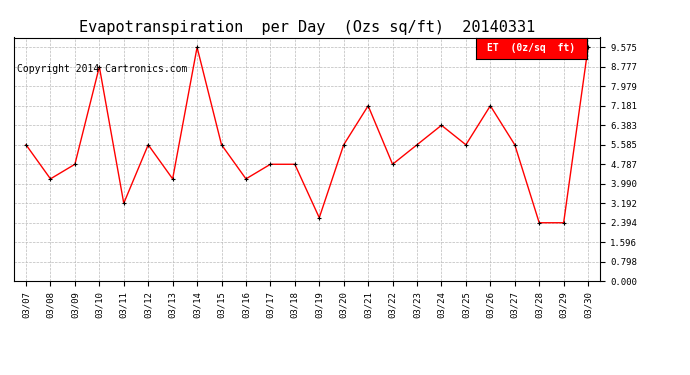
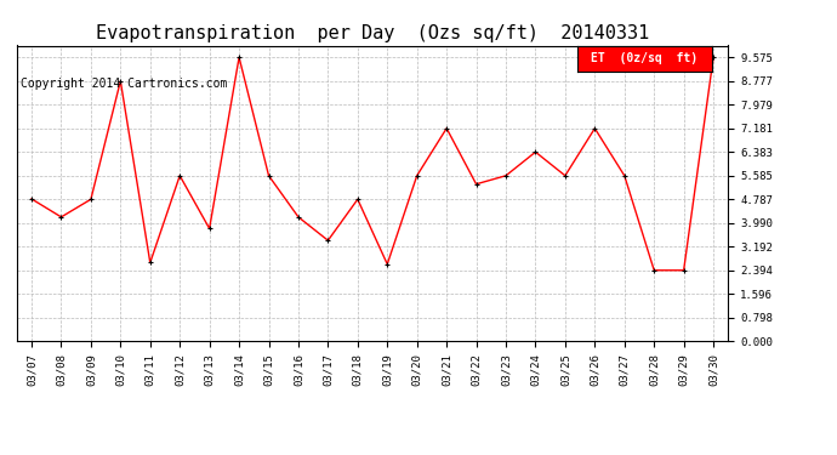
03/07: 5.58 -> 4.80
03/11: 3.19 -> 2.65
03/13: 4.19 -> 3.80
03/17: 4.79 -> 3.40
03/22: 4.79 -> 5.30
